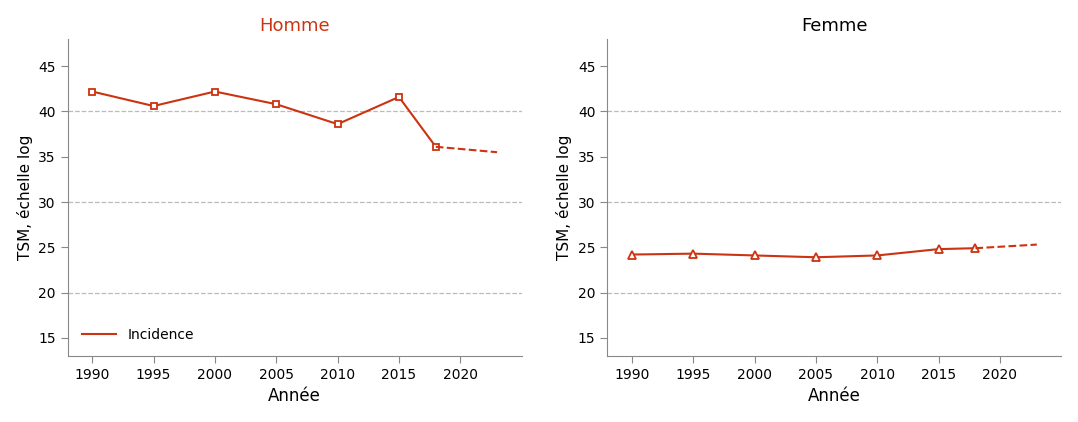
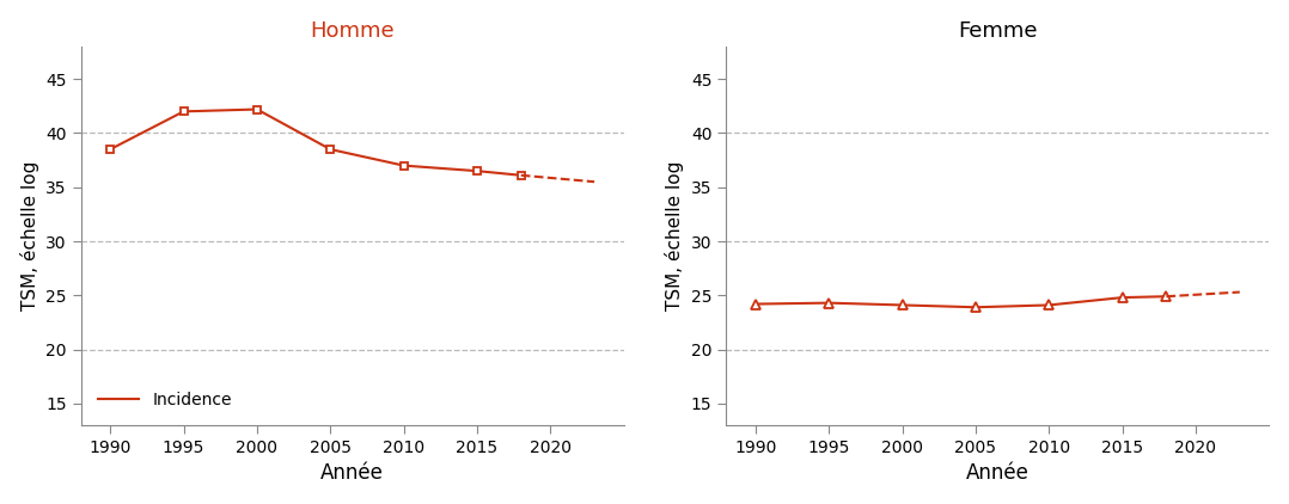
Homme/1990: 42.2 -> 38.5
Homme/1995: 40.6 -> 42.0
Homme/2005: 40.8 -> 38.5
Homme/2010: 38.6 -> 37.0
Homme/2015: 41.6 -> 36.5
